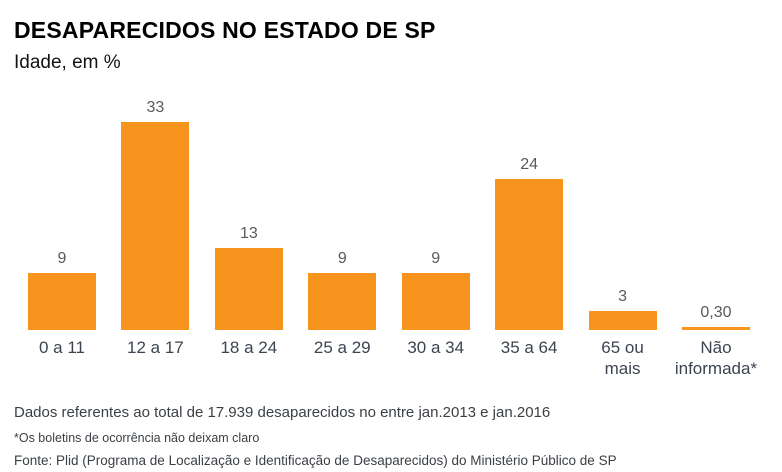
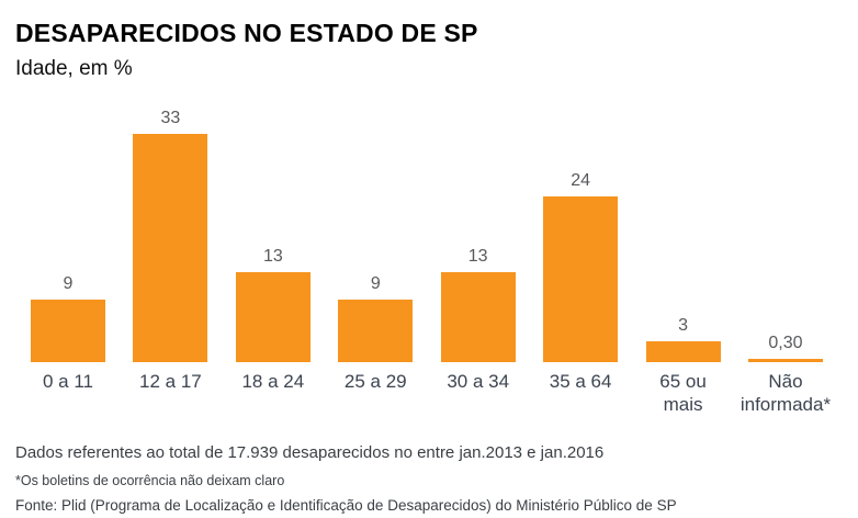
30 a 34: 9 -> 13
